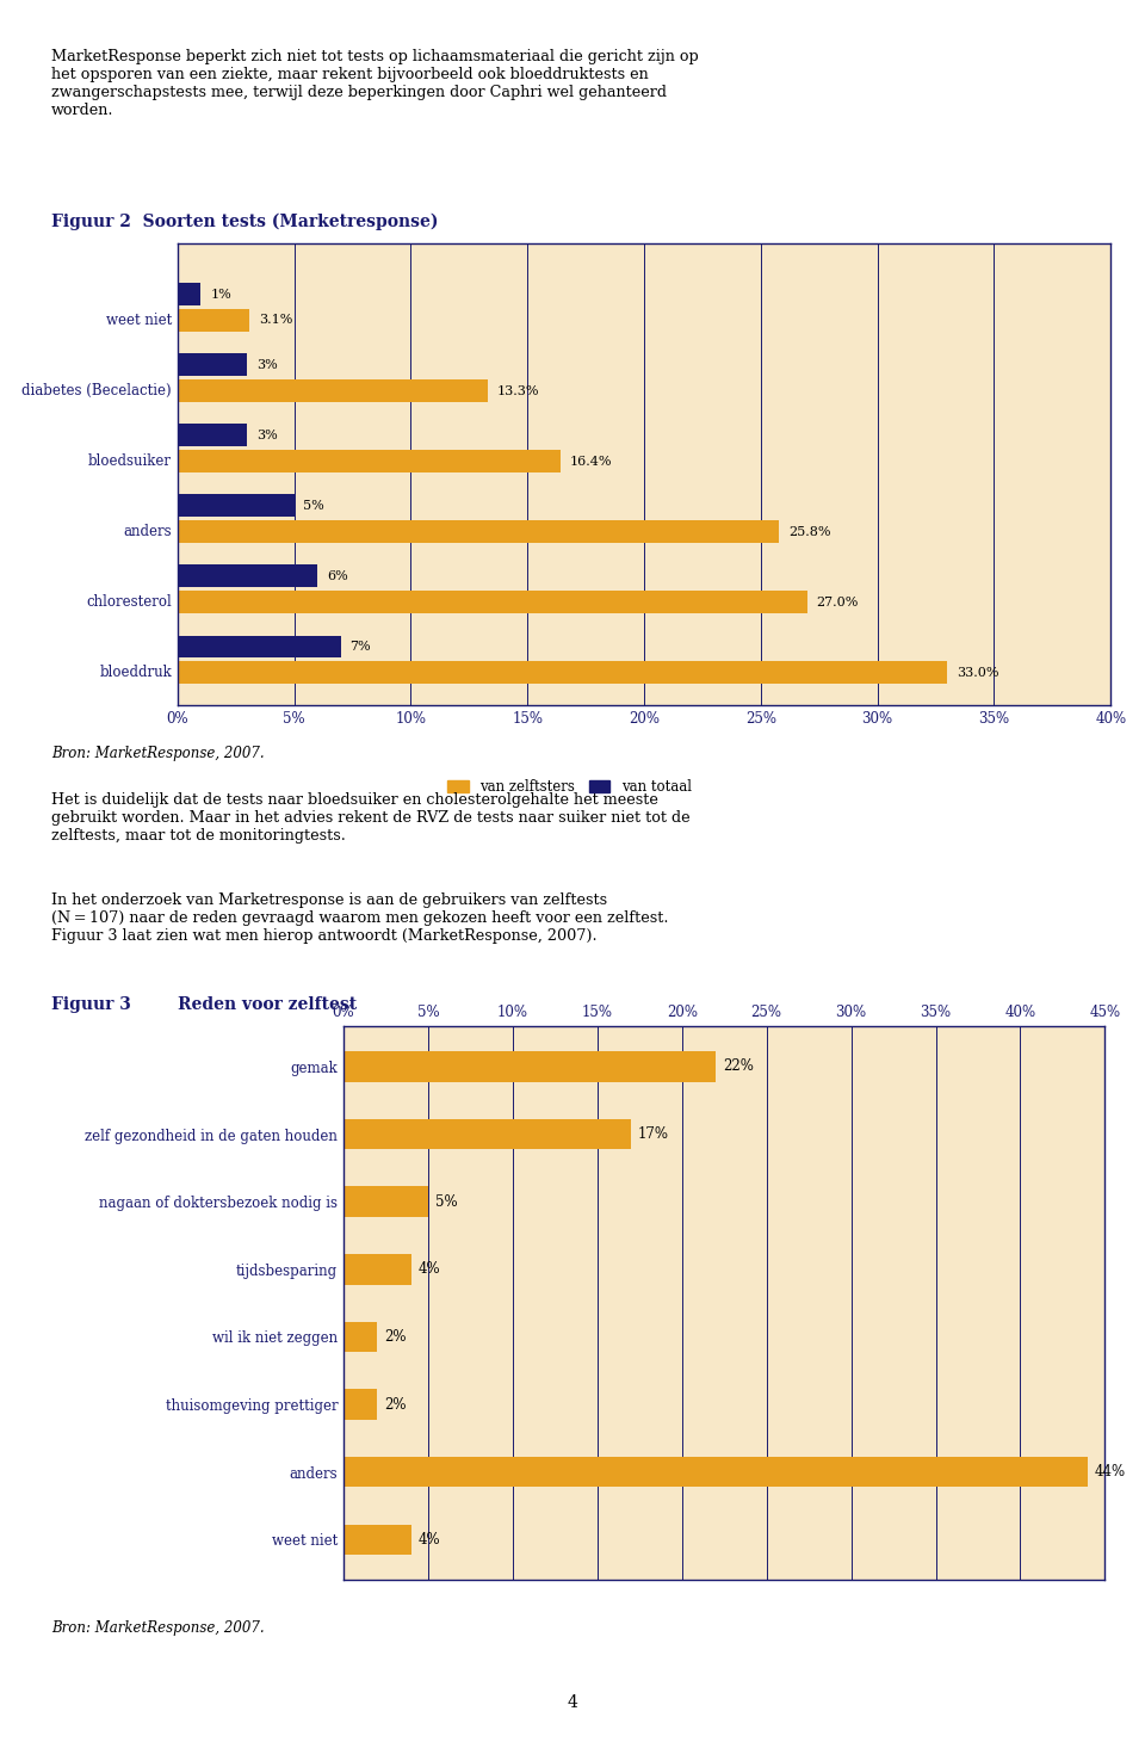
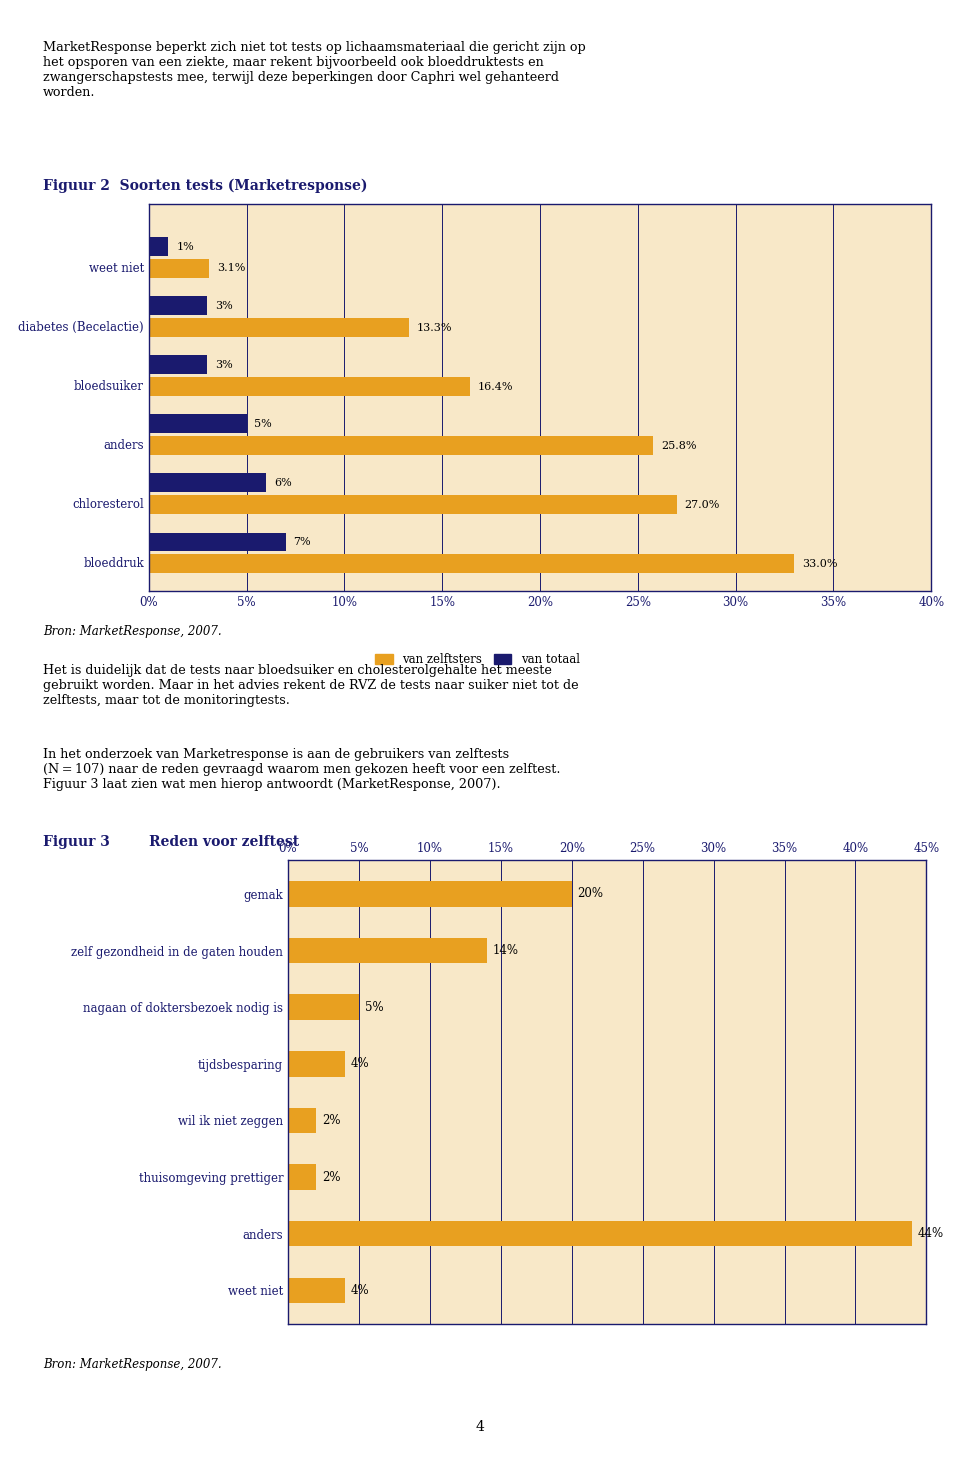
gemak: 22% -> 20%
zelf gezondheid in de gaten houden: 17% -> 14%
